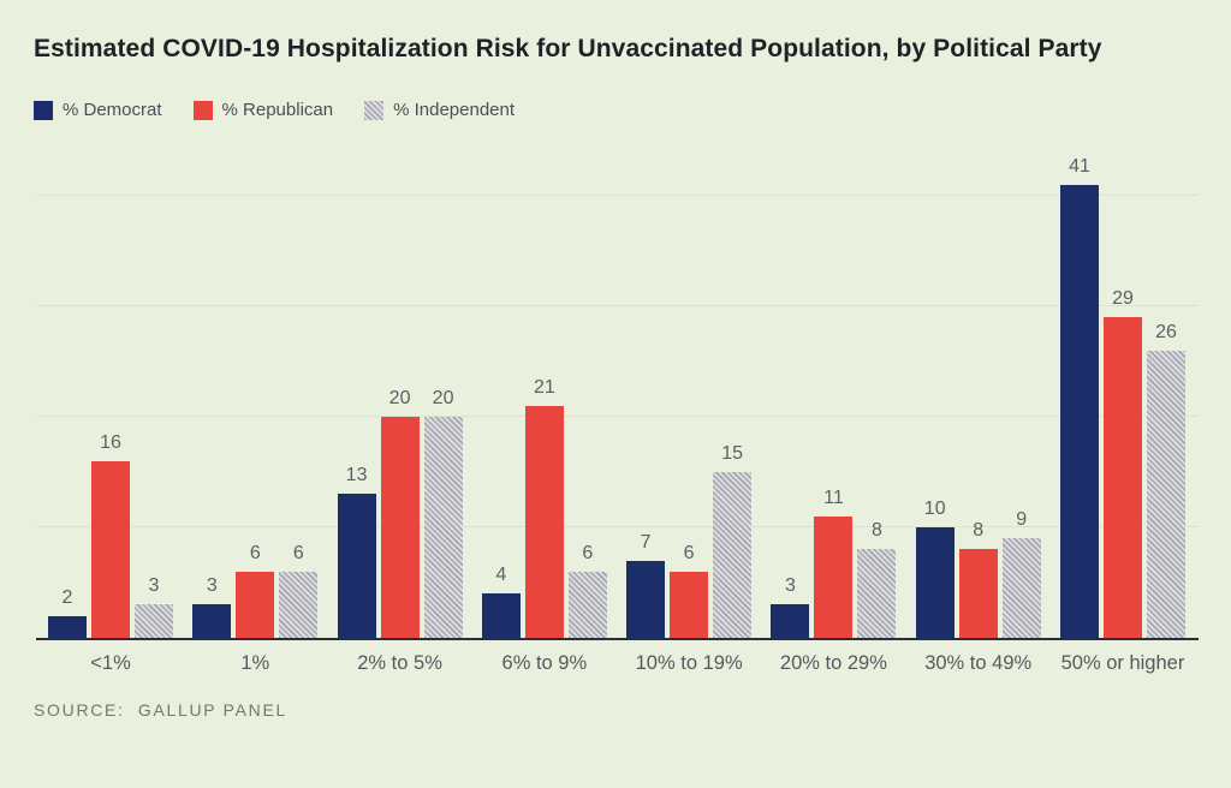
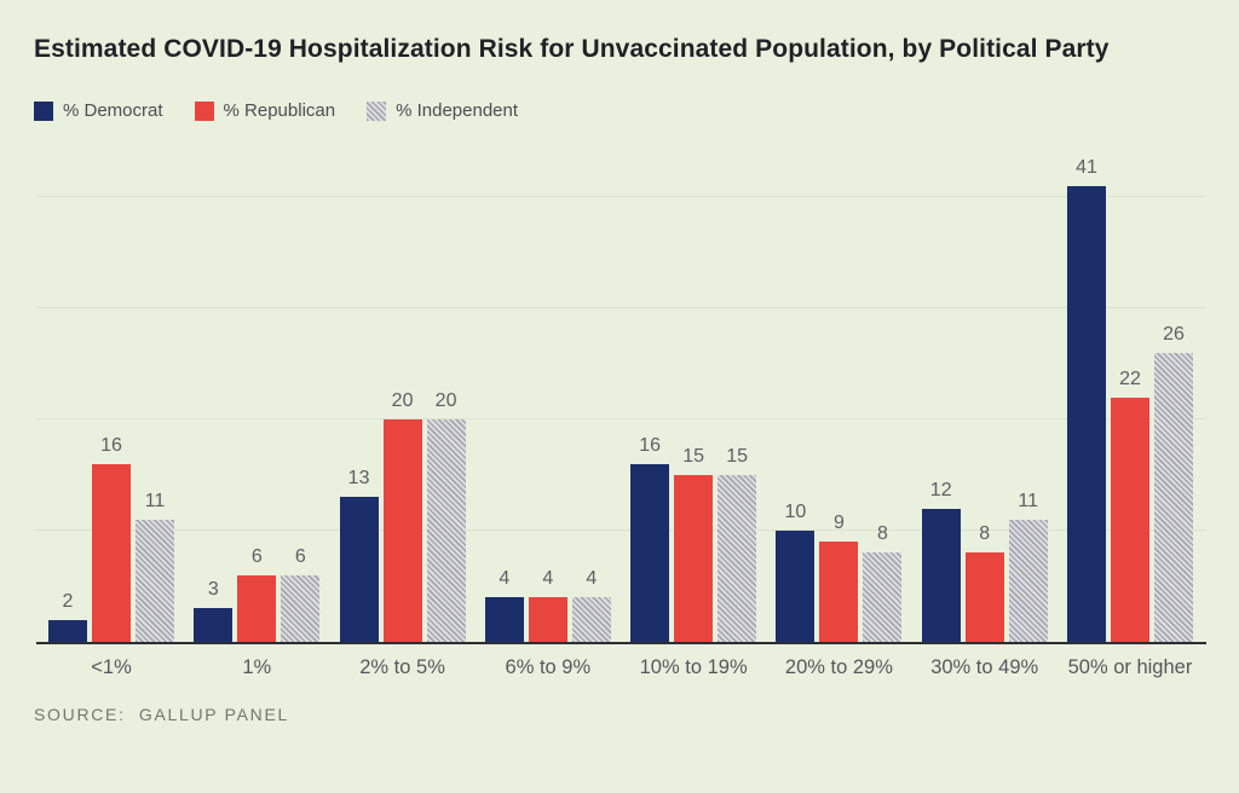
% Independent/<1%: 3 -> 11
% Republican/6% to 9%: 21 -> 4
% Independent/6% to 9%: 6 -> 4
% Democrat/10% to 19%: 7 -> 16
% Republican/10% to 19%: 6 -> 15
% Democrat/20% to 29%: 3 -> 10
% Republican/20% to 29%: 11 -> 9
% Democrat/30% to 49%: 10 -> 12
% Independent/30% to 49%: 9 -> 11
% Republican/50% or higher: 29 -> 22
